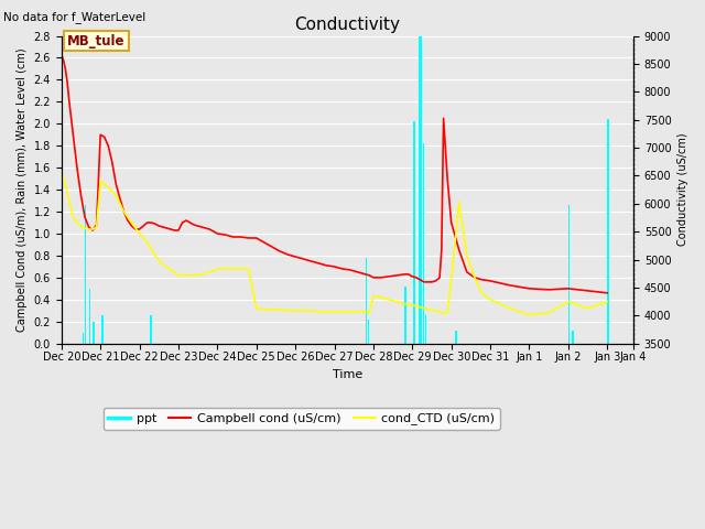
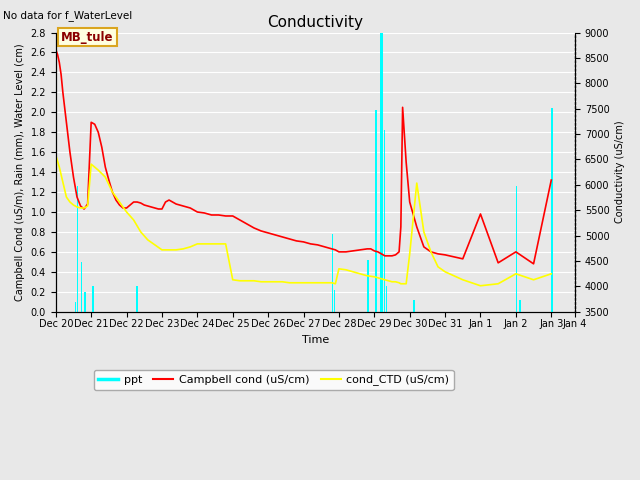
Campbell cond (uS/cm)/Jan 1: 0.50 -> 0.98
Campbell cond (uS/cm)/Jan 2: 0.50 -> 0.60
Campbell cond (uS/cm)/Jan 3: 0.46 -> 1.32
